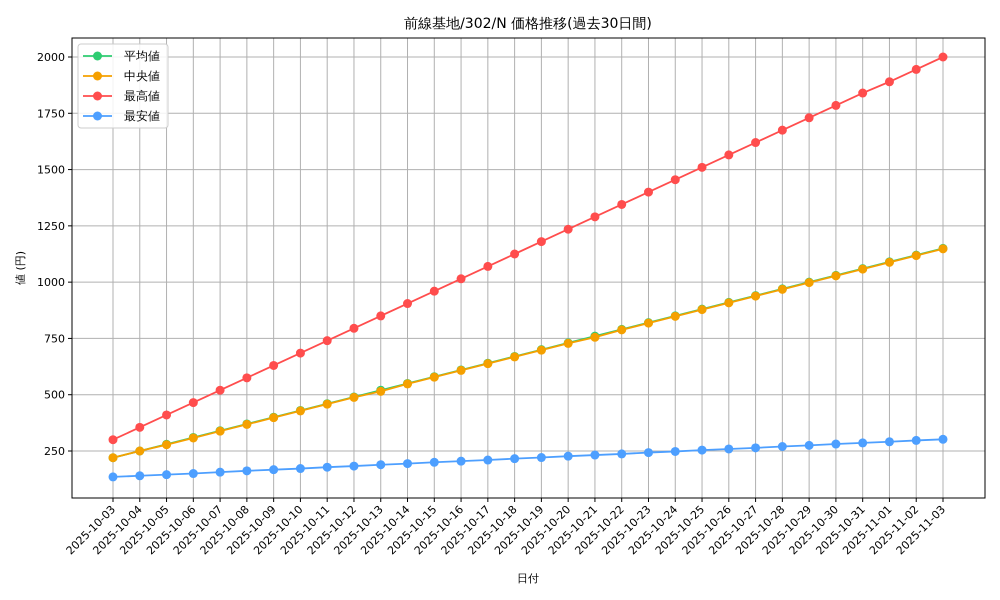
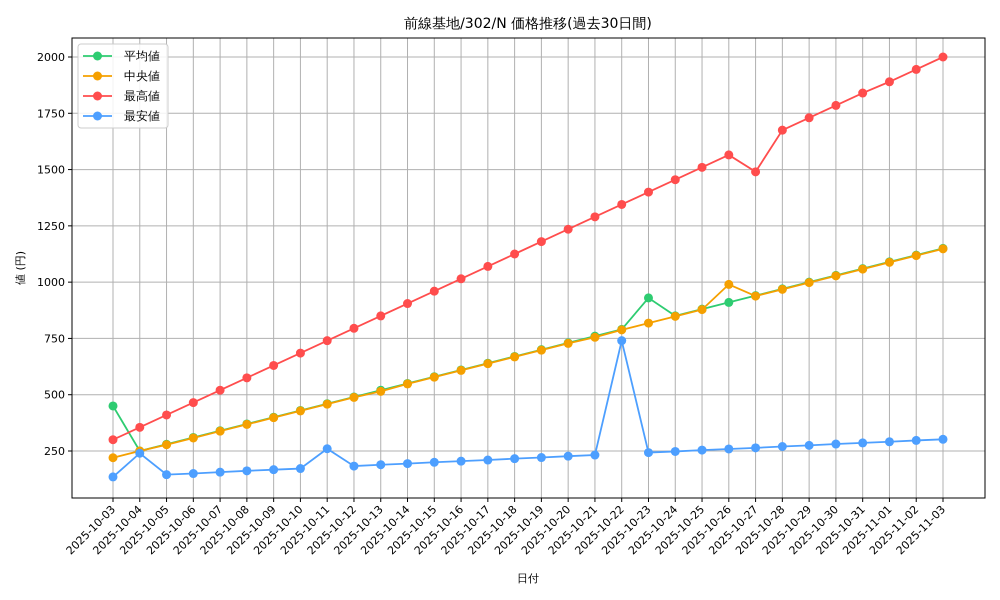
平均値/2025-10-03: 220 -> 450
最安値/2025-10-04: 140 -> 240
最安値/2025-10-11: 180 -> 260
最安値/2025-10-22: 240 -> 740
平均値/2025-10-23: 820 -> 930
中央値/2025-10-26: 910 -> 990
最高値/2025-10-27: 1620 -> 1490
